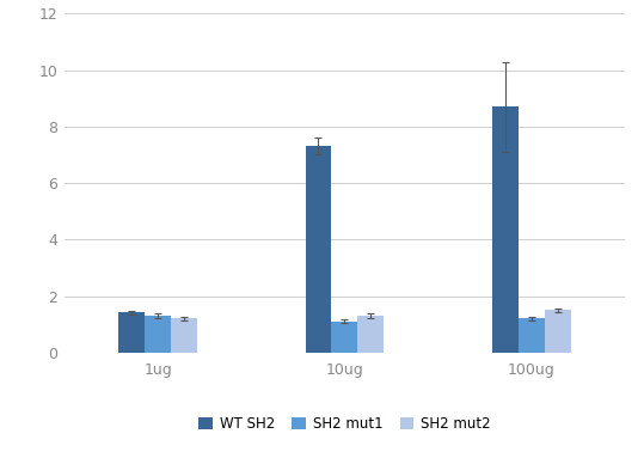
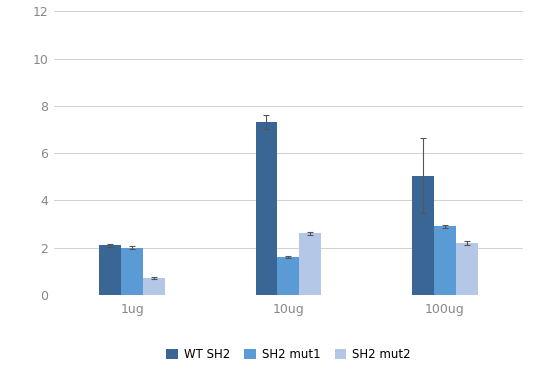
WT SH2/1ug: 1.42 -> 2.10
SH2 mut1/1ug: 1.3 -> 2.0
SH2 mut2/1ug: 1.2 -> 0.7
SH2 mut1/10ug: 1.1 -> 1.6
SH2 mut2/10ug: 1.3 -> 2.6
WT SH2/100ug: 8.70 -> 5.05
SH2 mut1/100ug: 1.2 -> 2.9
SH2 mut2/100ug: 1.5 -> 2.2
